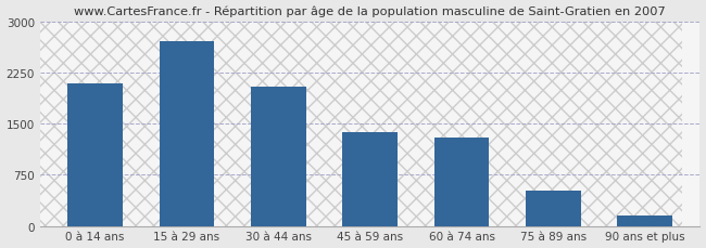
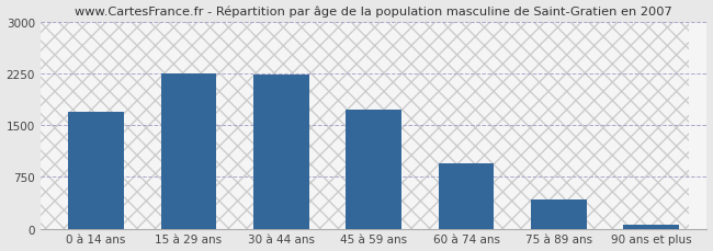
0 à 14 ans: 2100 -> 1700
15 à 29 ans: 2720 -> 2260
30 à 44 ans: 2040 -> 2240
45 à 59 ans: 1380 -> 1720
60 à 74 ans: 1300 -> 950
75 à 89 ans: 520 -> 430
90 ans et plus: 160 -> 50
